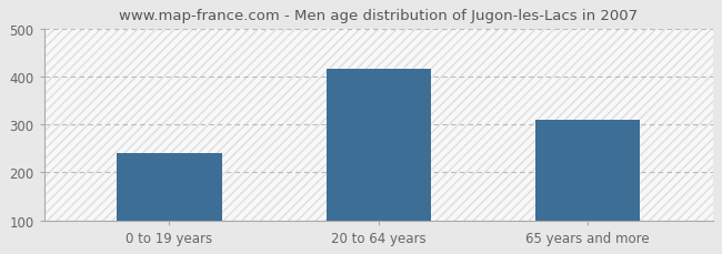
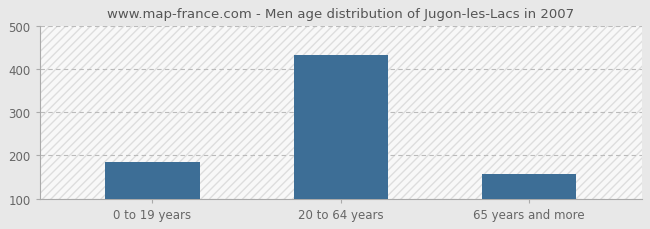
0 to 19 years: 240 -> 185
20 to 64 years: 415 -> 432
65 years and more: 310 -> 158
